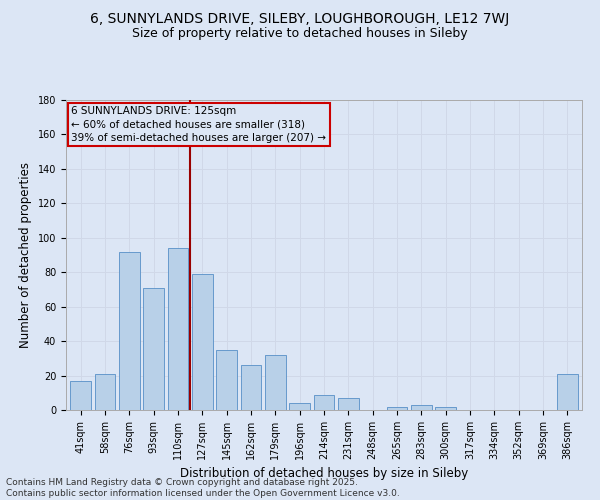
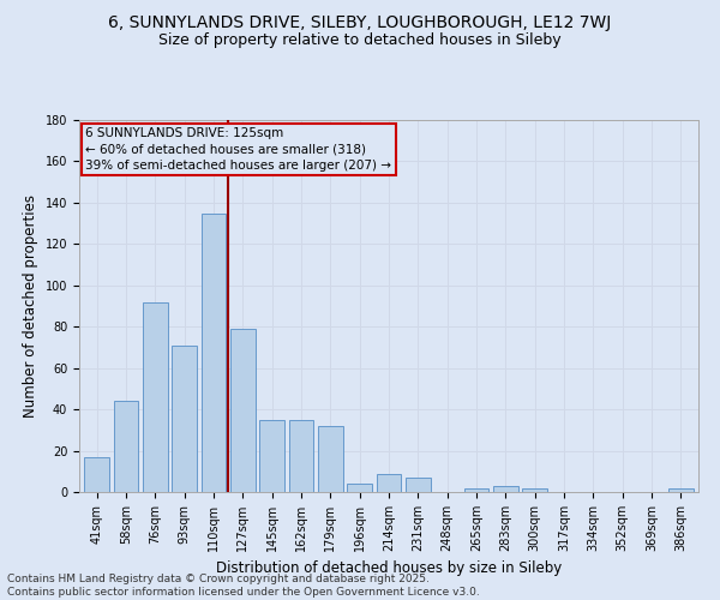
58sqm: 21 -> 44
110sqm: 94 -> 135
162sqm: 26 -> 35
386sqm: 21 -> 2
